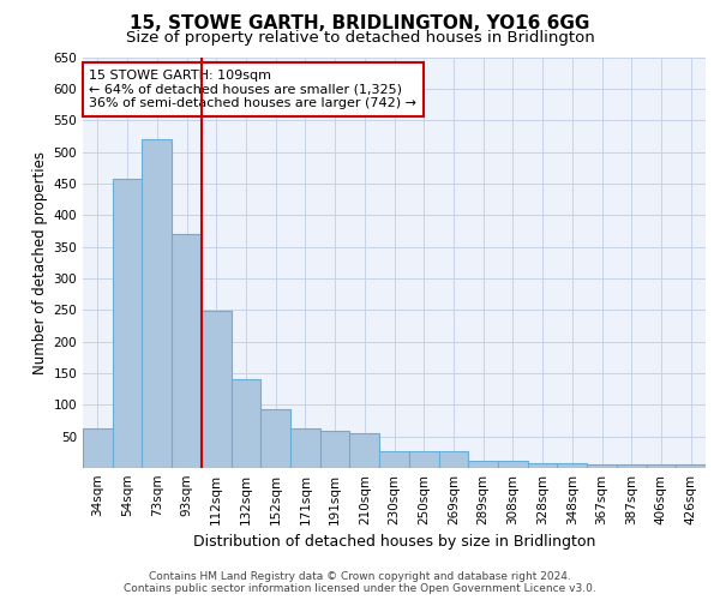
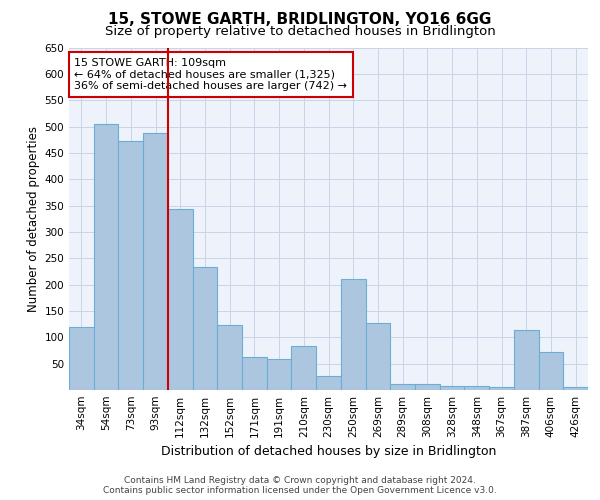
34sqm: 62 -> 120
54sqm: 458 -> 504
73sqm: 520 -> 472
93sqm: 370 -> 488
112sqm: 248 -> 344
132sqm: 140 -> 234
152sqm: 93 -> 124
210sqm: 55 -> 84
250sqm: 26 -> 210
269sqm: 26 -> 128
387sqm: 5 -> 114
406sqm: 6 -> 72
